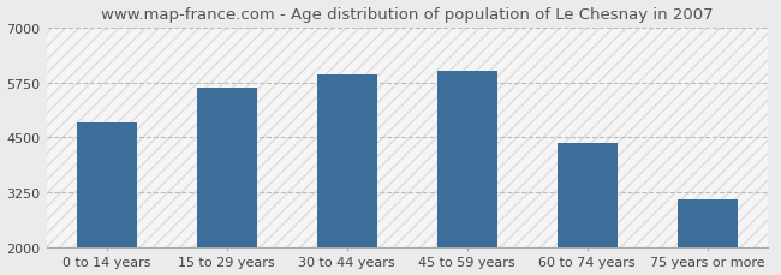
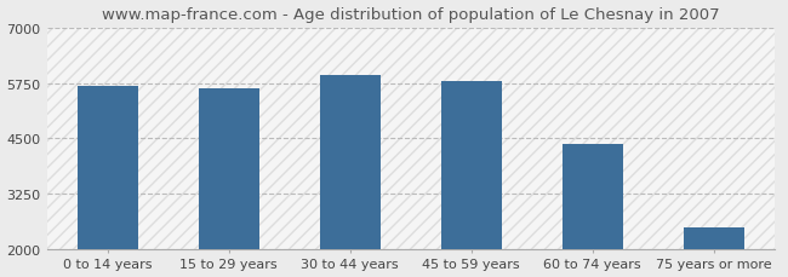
0 to 14 years: 4850 -> 5680
45 to 59 years: 6000 -> 5790
75 years or more: 3100 -> 2500
